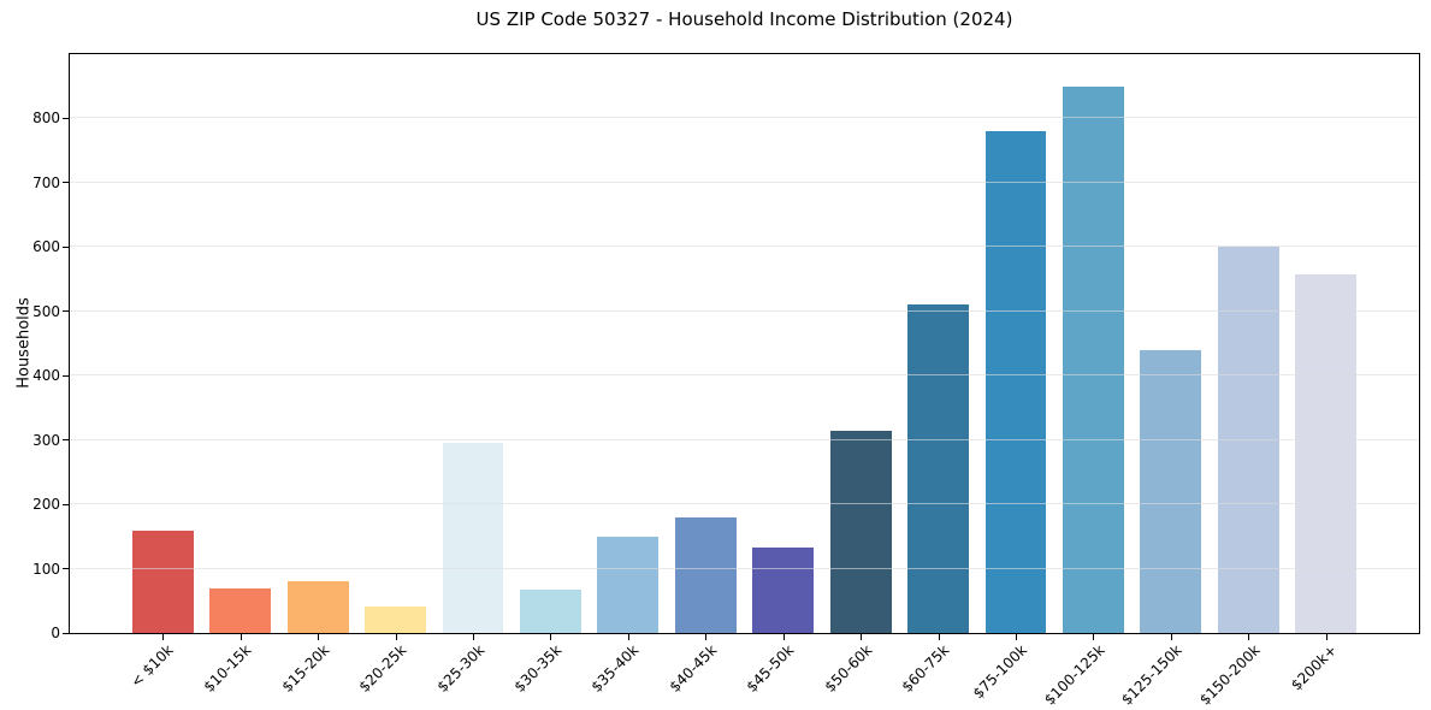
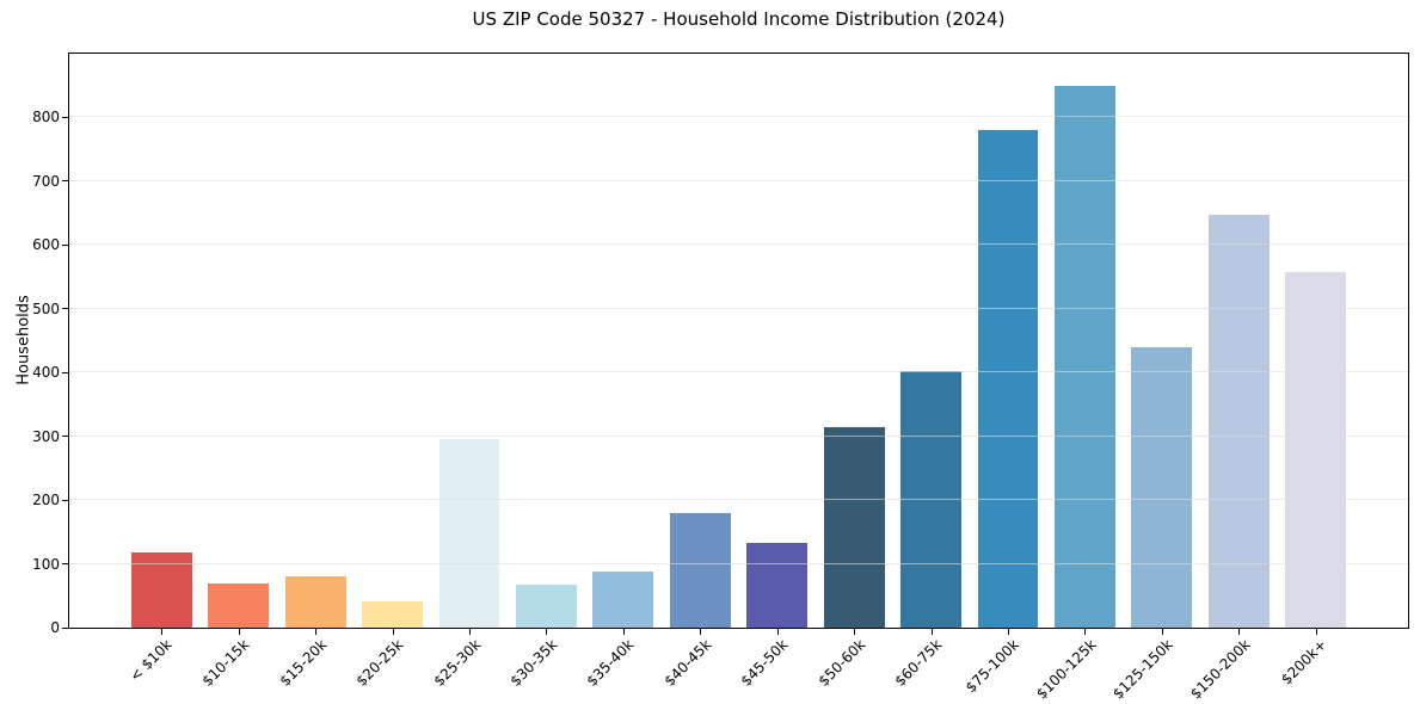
< $10k: 160 -> 120
$35-40k: 150 -> 90
$60-75k: 510 -> 400
$150-200k: 600 -> 650
